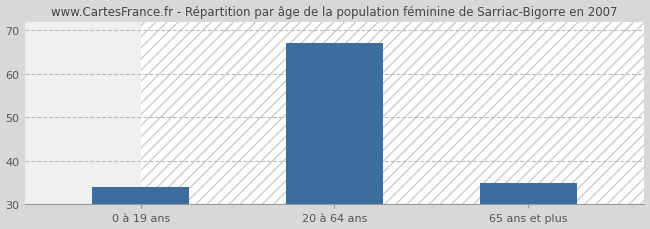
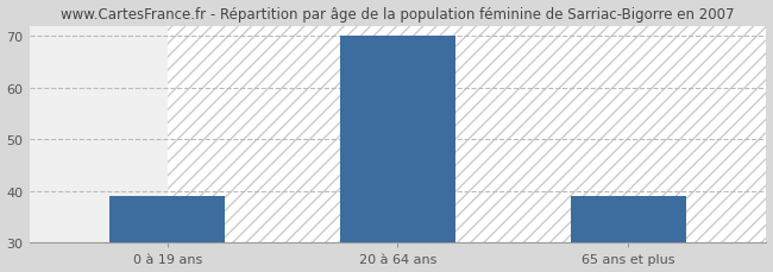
0 à 19 ans: 34 -> 39
20 à 64 ans: 67 -> 70
65 ans et plus: 35 -> 39
